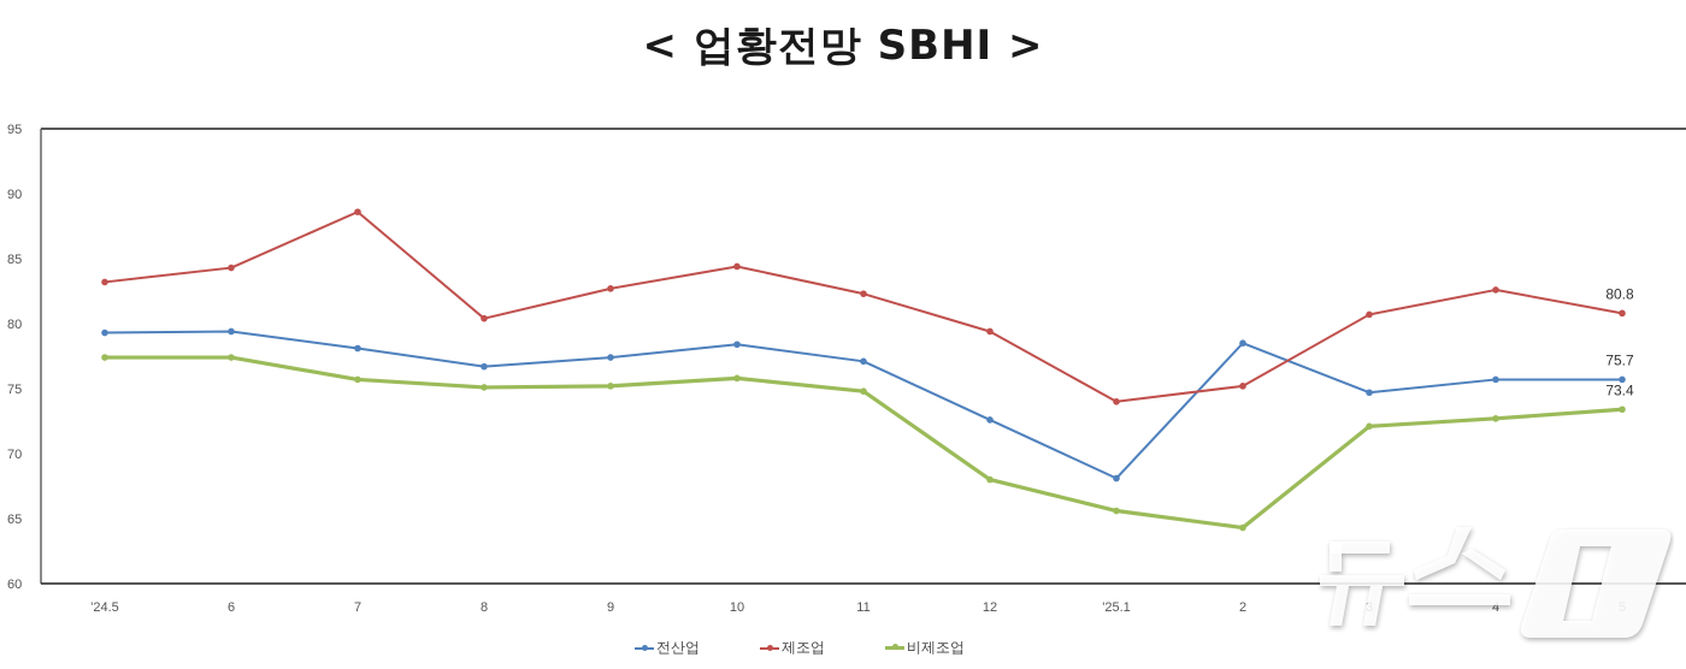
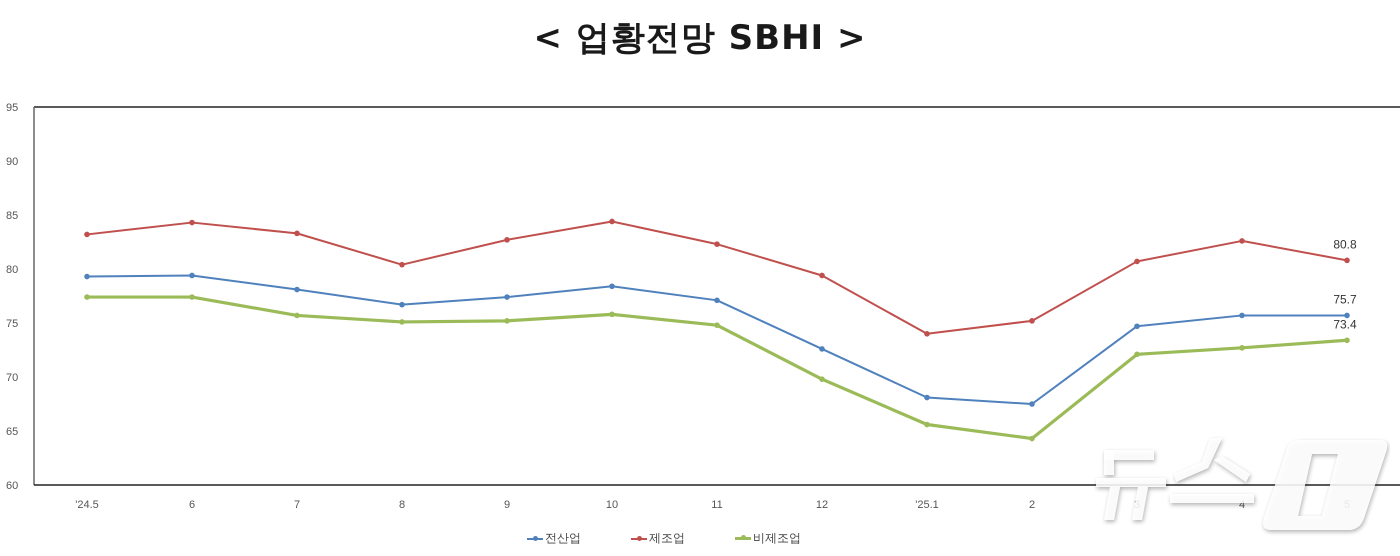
제조업/7: 88.6 -> 83.3
비제조업/12: 68.0 -> 69.8
전산업/2: 78.5 -> 67.5
